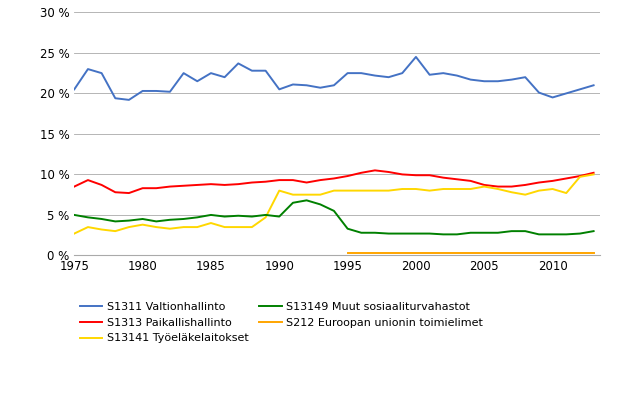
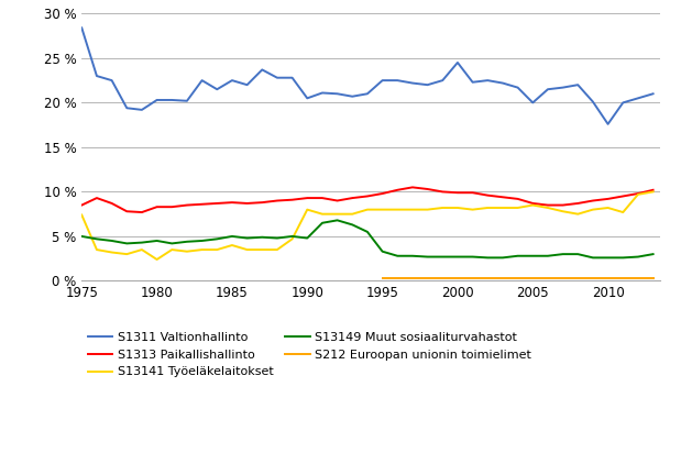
S1311 Valtionhallinto/1975: 20.5 % -> 28.4 %
S13141 Työeläkelaitokset/1975: 2.7 % -> 7.4 %
S13141 Työeläkelaitokset/1980: 3.8 % -> 2.4 %
S1311 Valtionhallinto/2005: 21.5 % -> 20.0 %
S1311 Valtionhallinto/2010: 19.5 % -> 17.6 %
